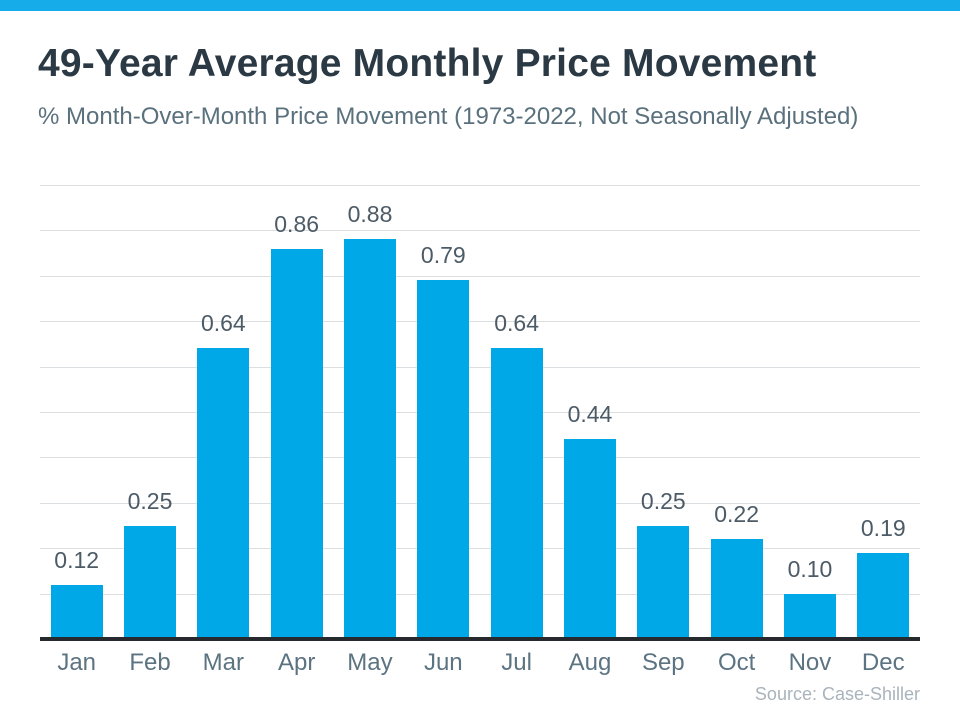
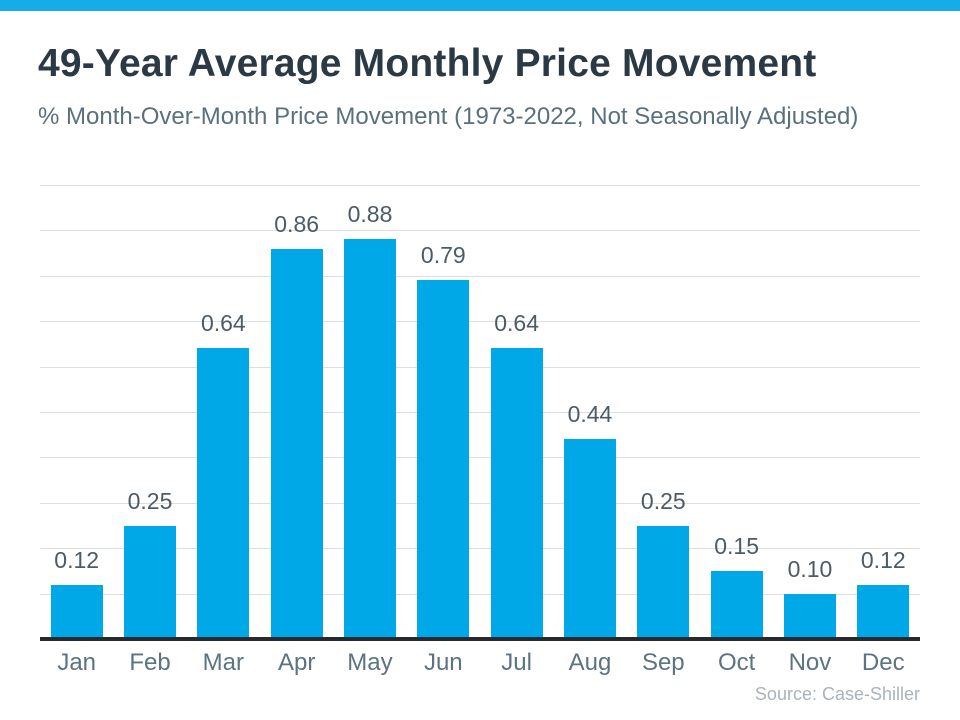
Oct: 0.22 -> 0.15
Dec: 0.19 -> 0.12
